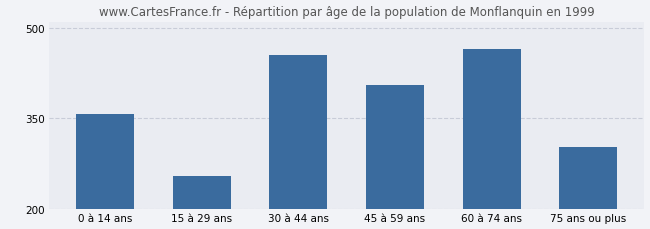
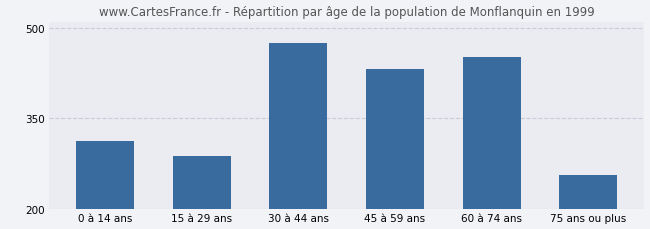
0 à 14 ans: 357 -> 312
15 à 29 ans: 255 -> 288
30 à 44 ans: 455 -> 474
45 à 59 ans: 405 -> 432
60 à 74 ans: 465 -> 452
75 ans ou plus: 302 -> 256
